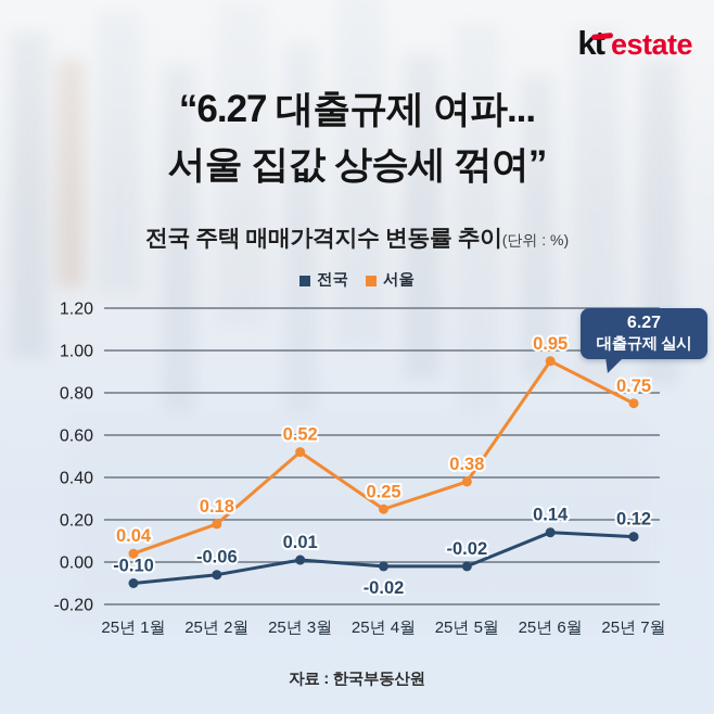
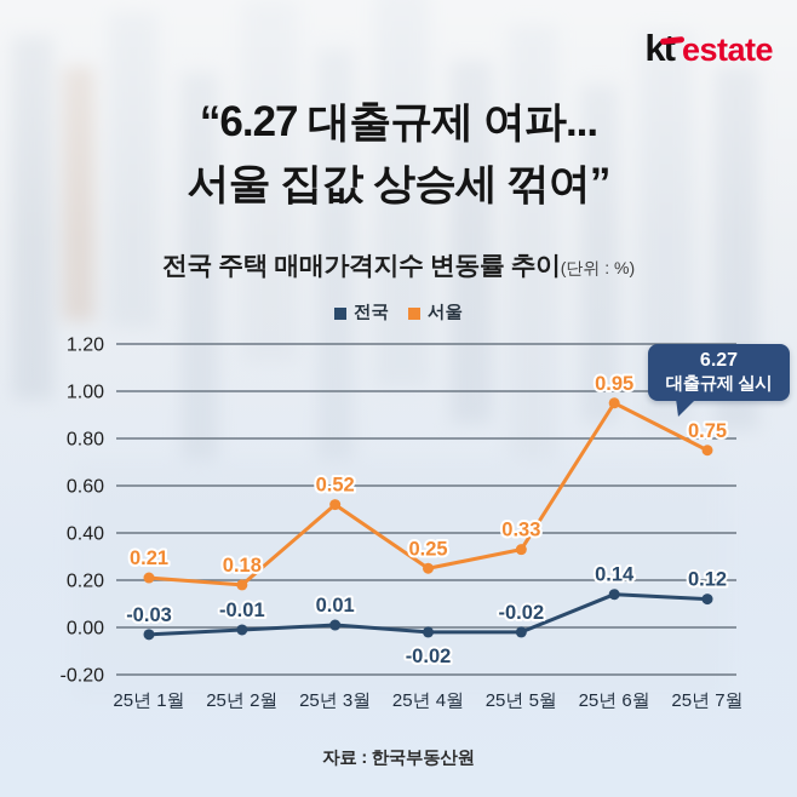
전국/25년 1월: -0.10 -> -0.03
서울/25년 1월: 0.04 -> 0.21
전국/25년 2월: -0.06 -> -0.01
서울/25년 5월: 0.38 -> 0.33
